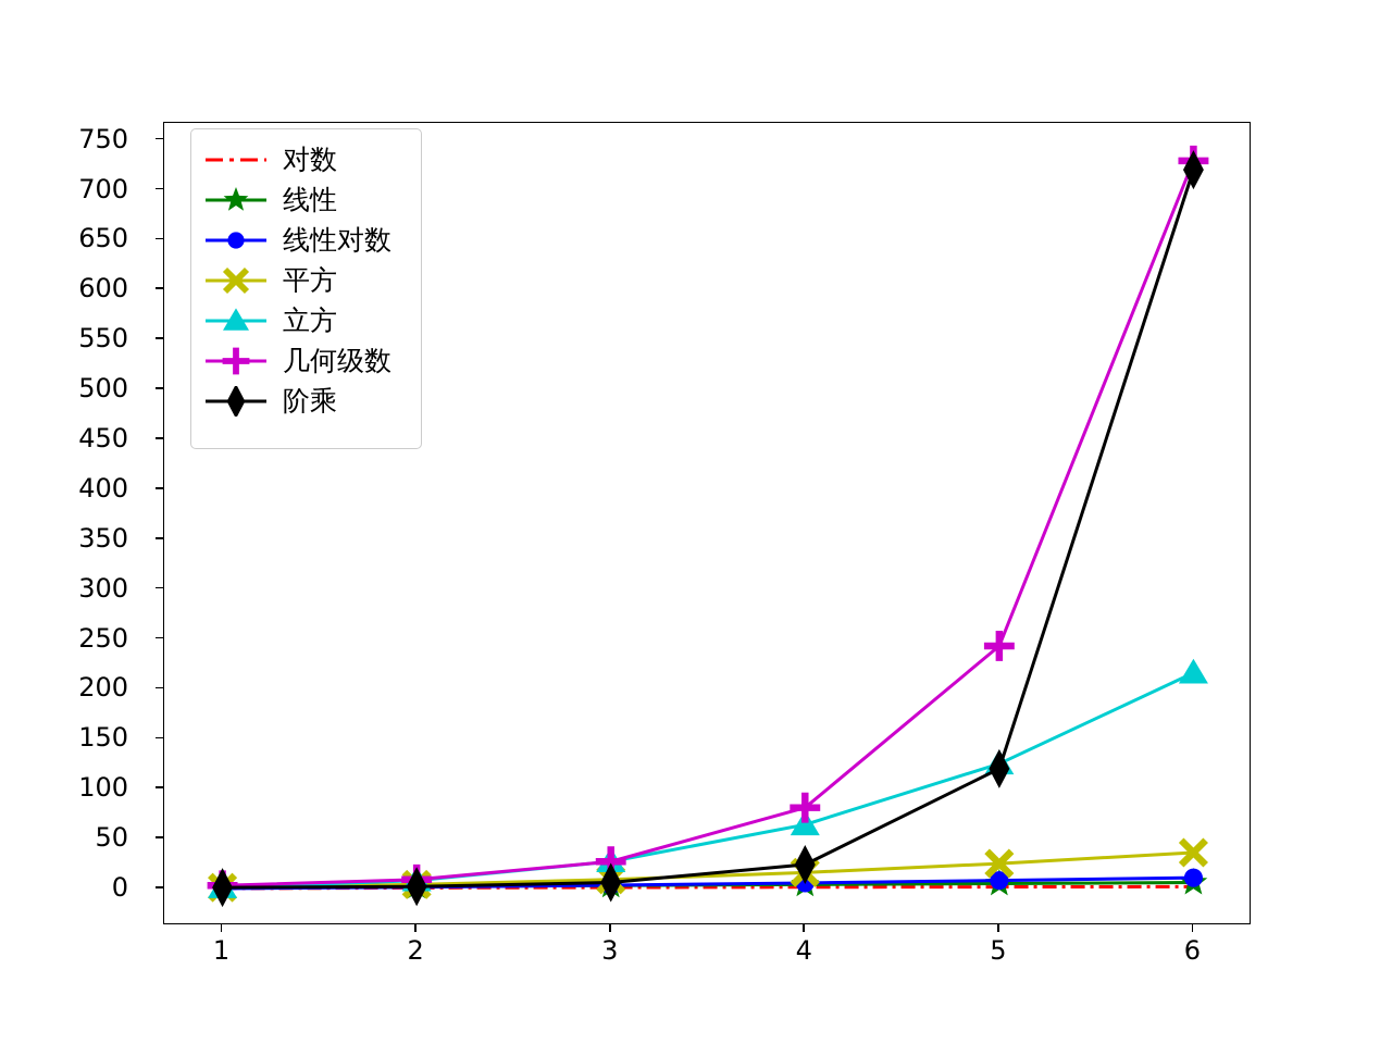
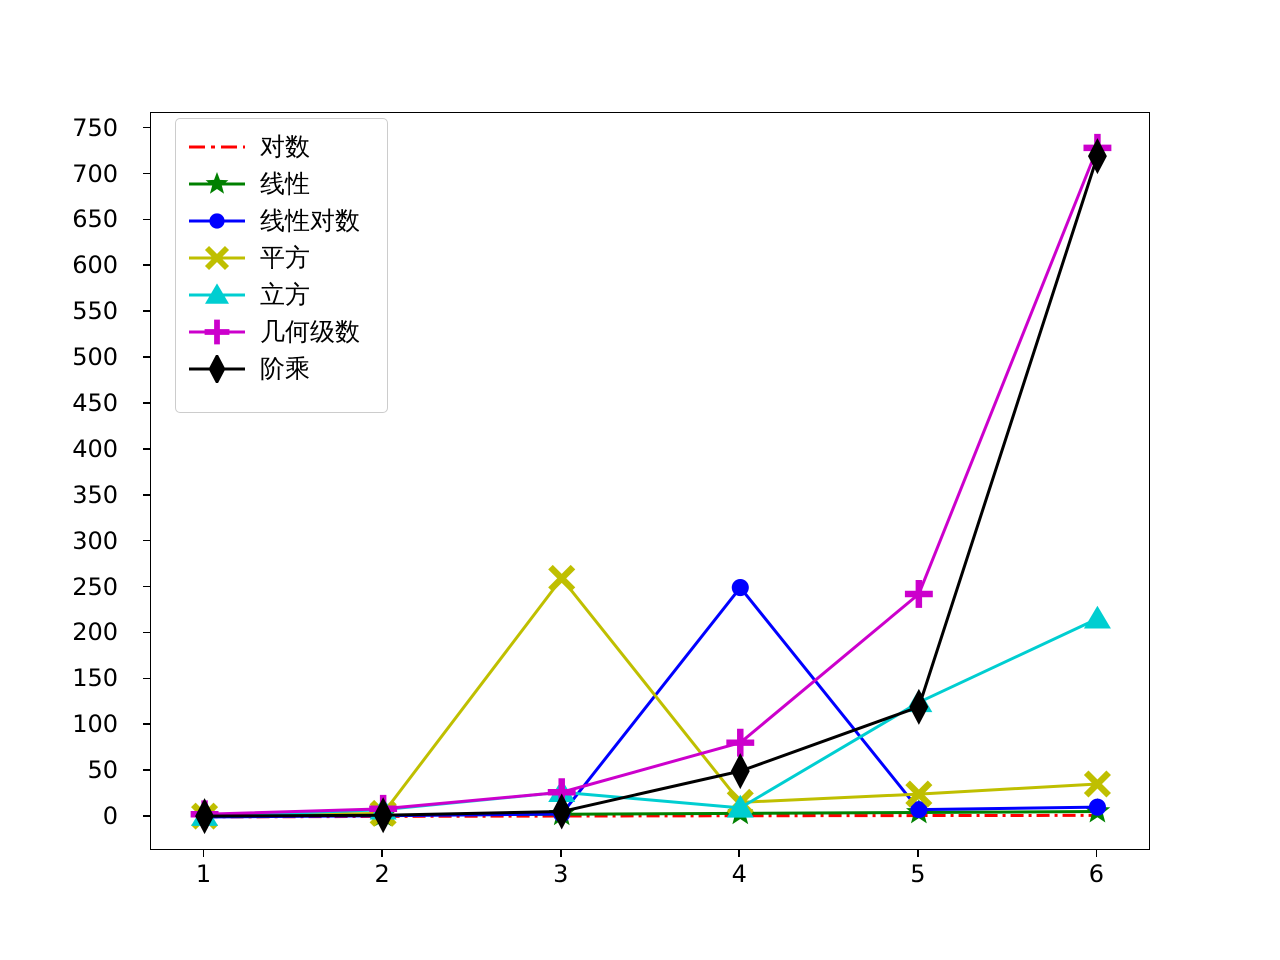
平方/3: 10 -> 260
线性对数/4: 10 -> 250
立方/4: 60 -> 10
阶乘/4: 20 -> 50
